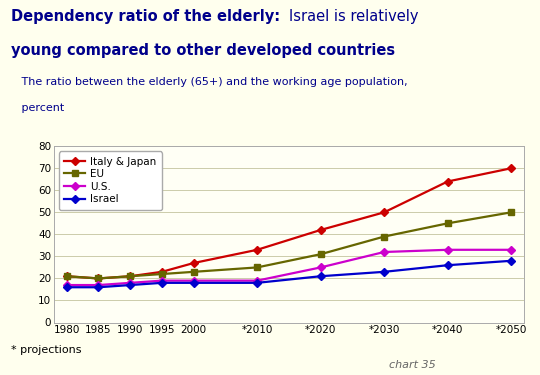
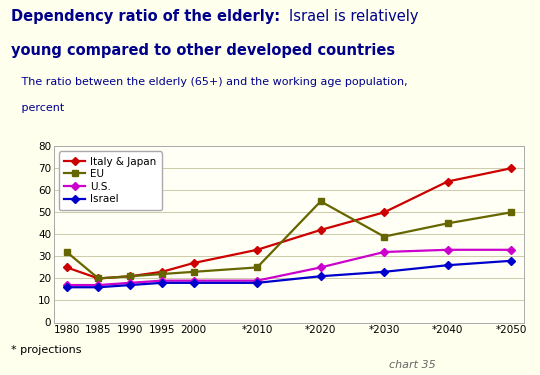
Italy & Japan/1980: 21 -> 25
EU/1980: 21 -> 32
EU/*2020: 31 -> 55
